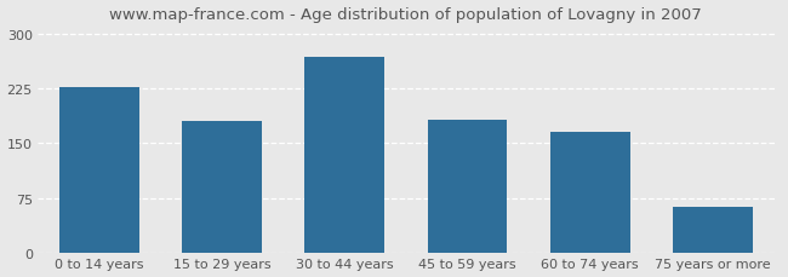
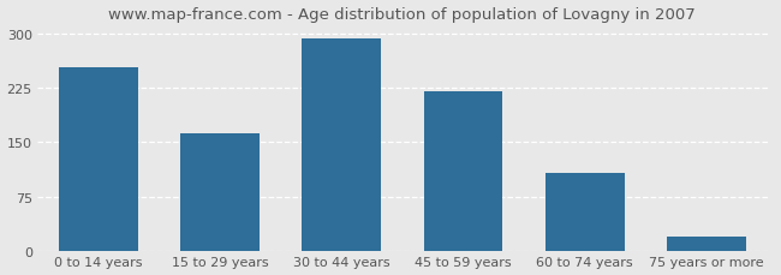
0 to 14 years: 226 -> 253
15 to 29 years: 180 -> 162
30 to 44 years: 268 -> 293
45 to 59 years: 182 -> 220
60 to 74 years: 166 -> 107
75 years or more: 64 -> 20
